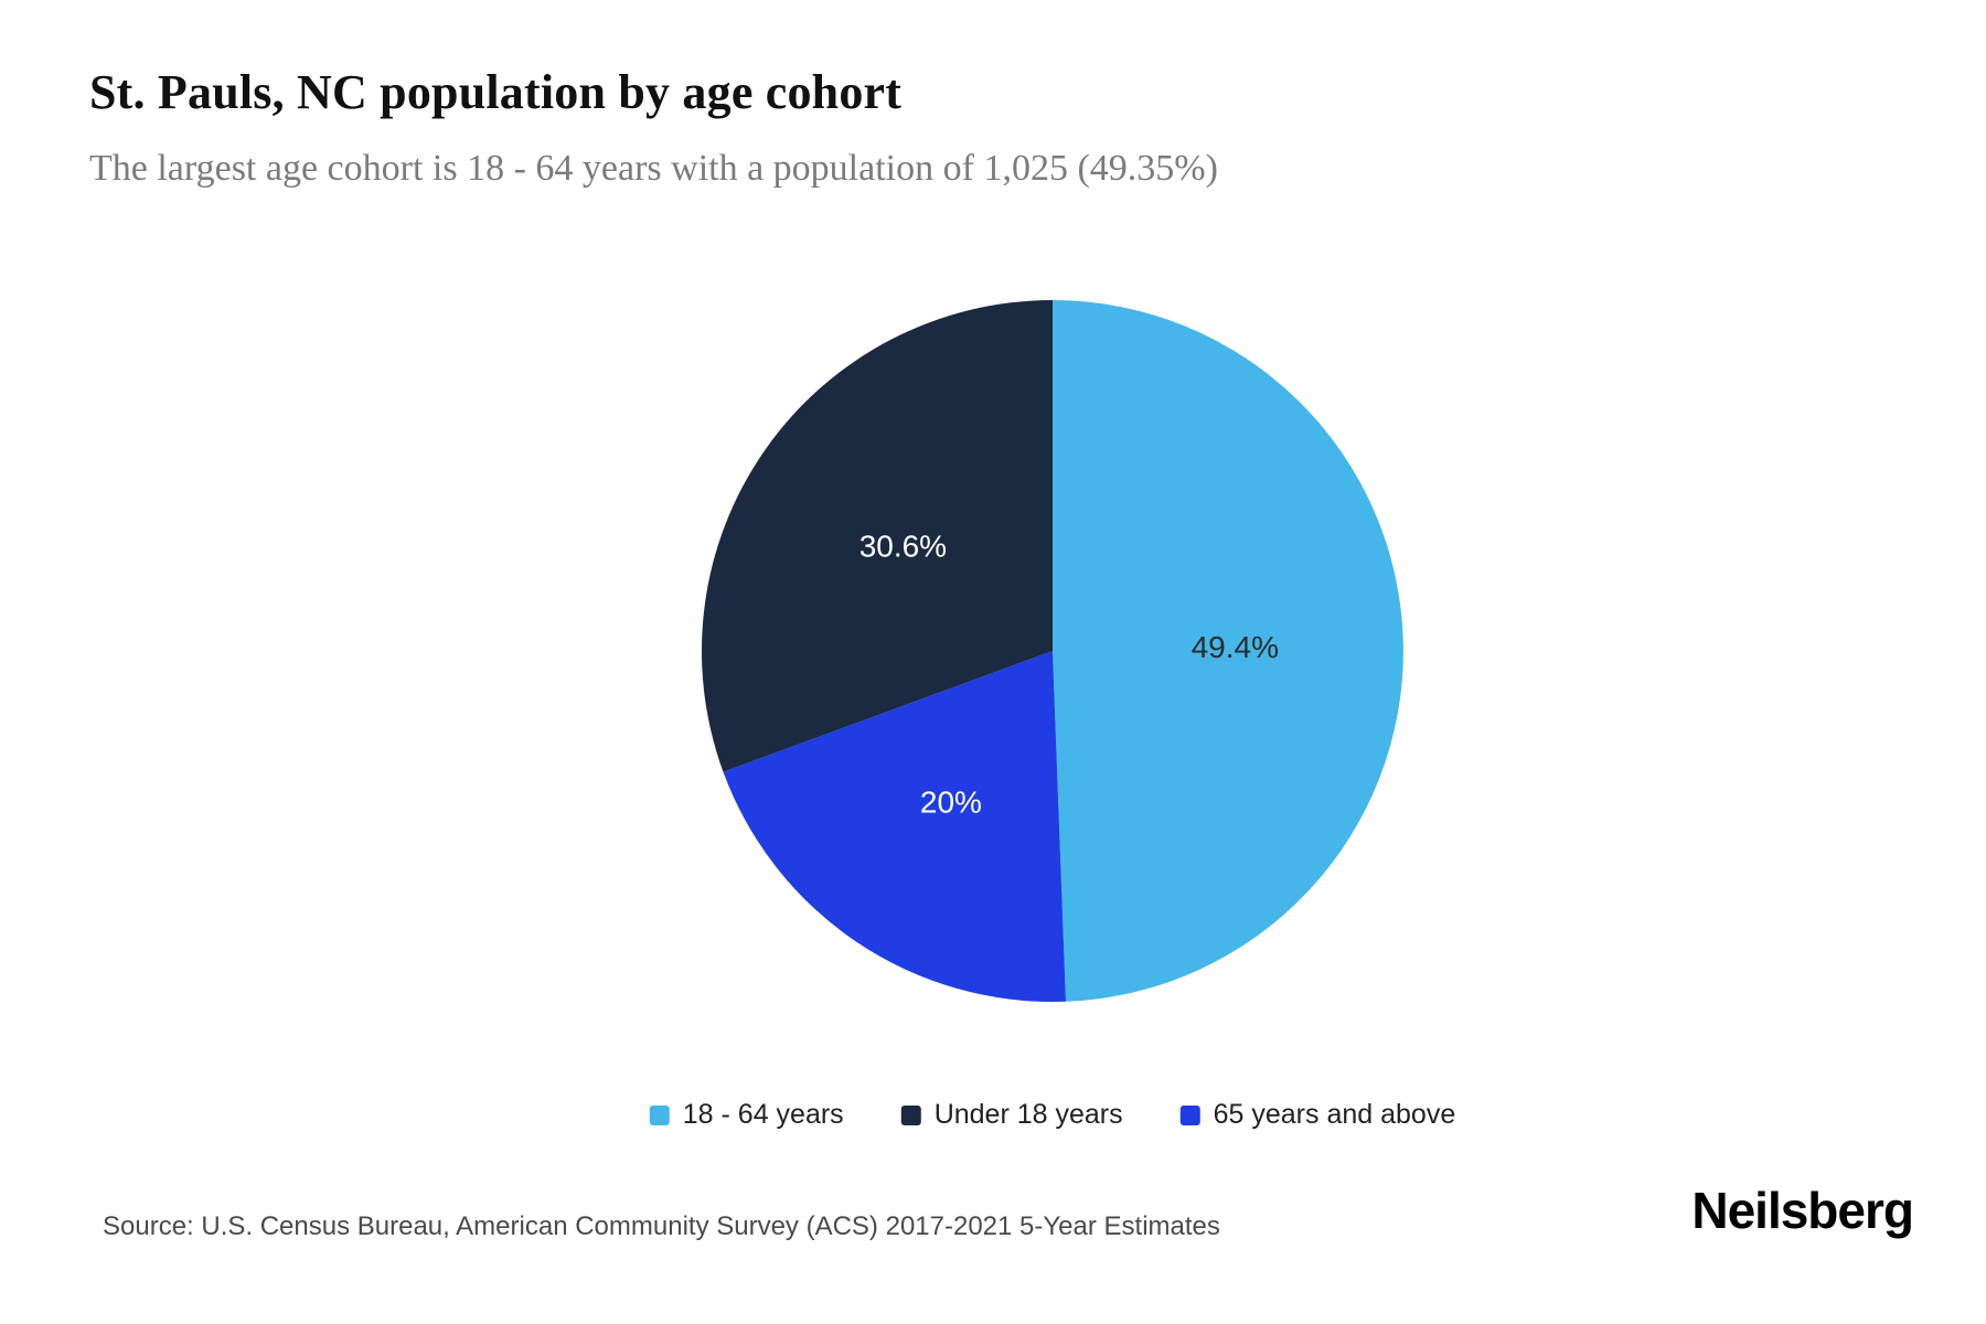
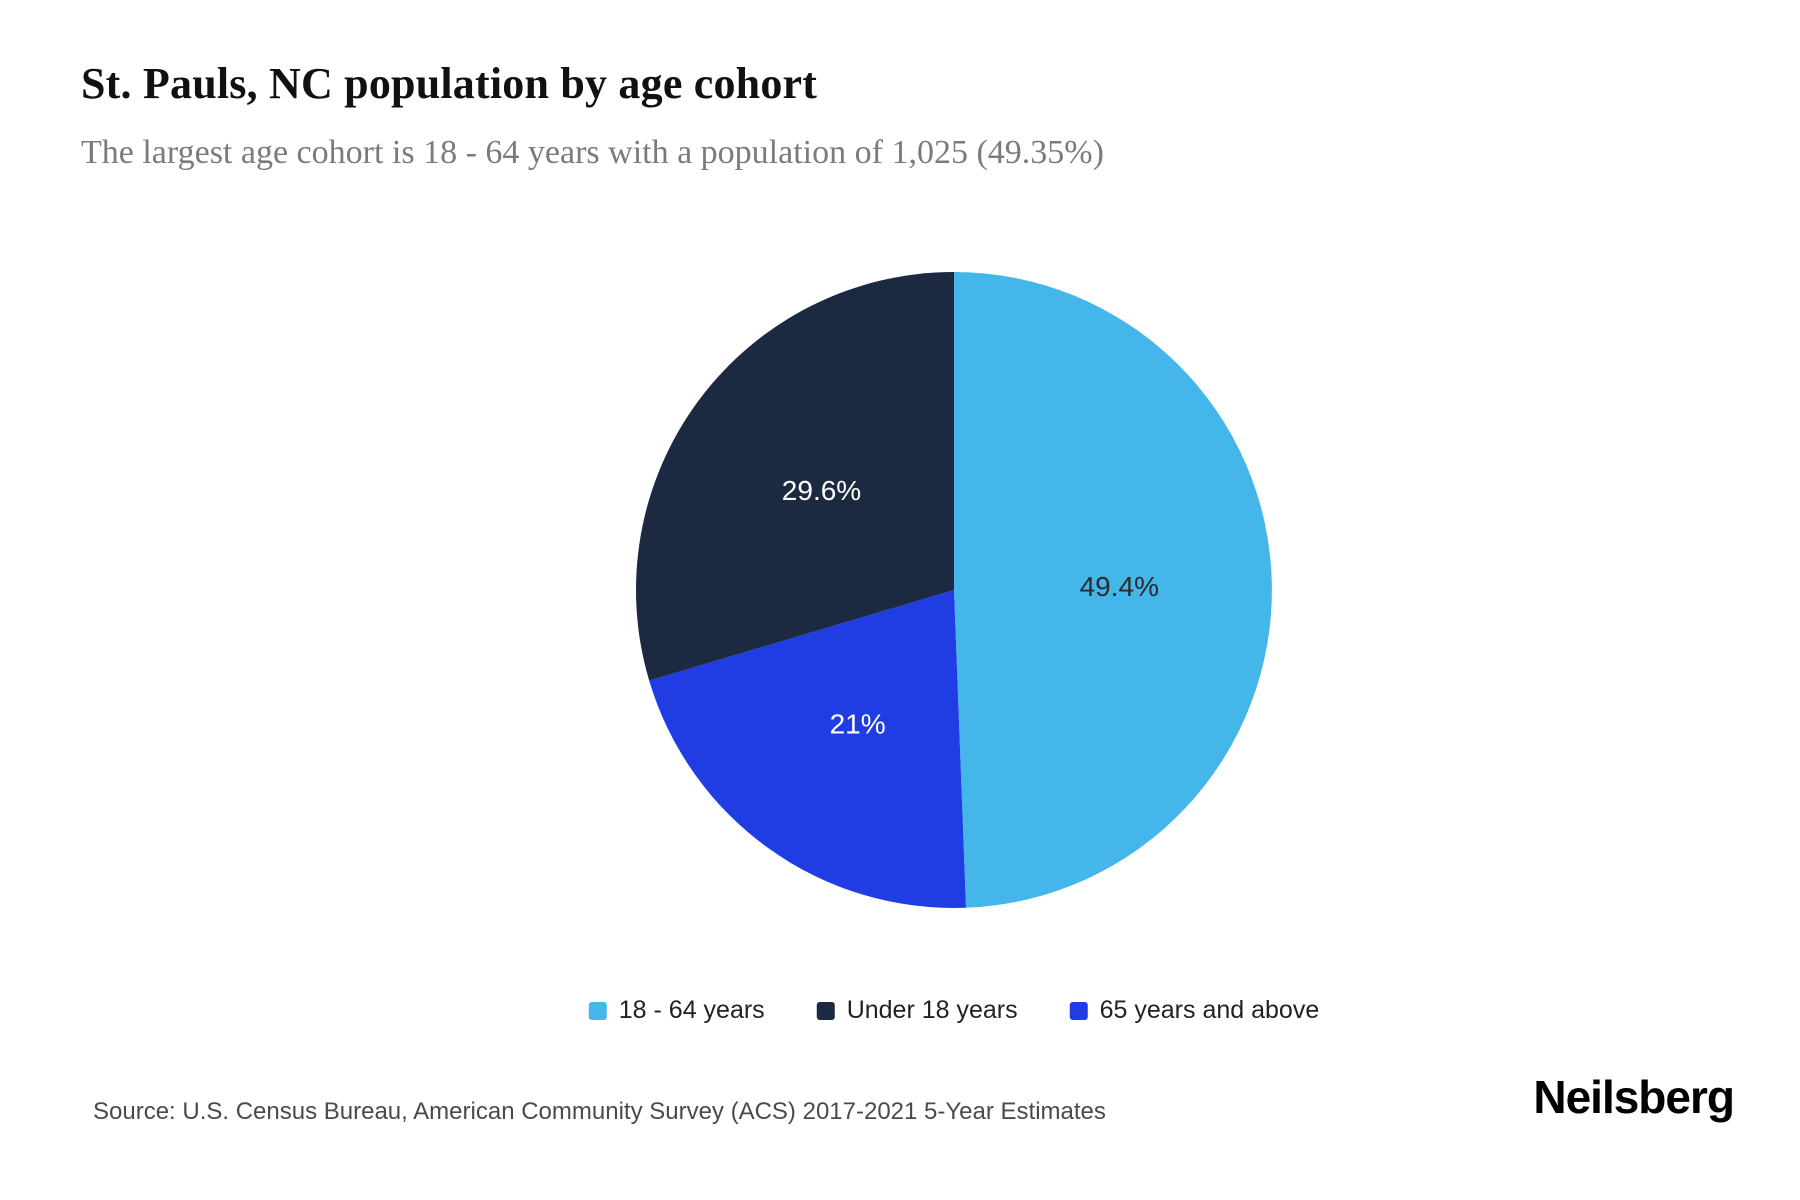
Under 18 years: 30.6% -> 29.6%
65 years and above: 20% -> 21%
